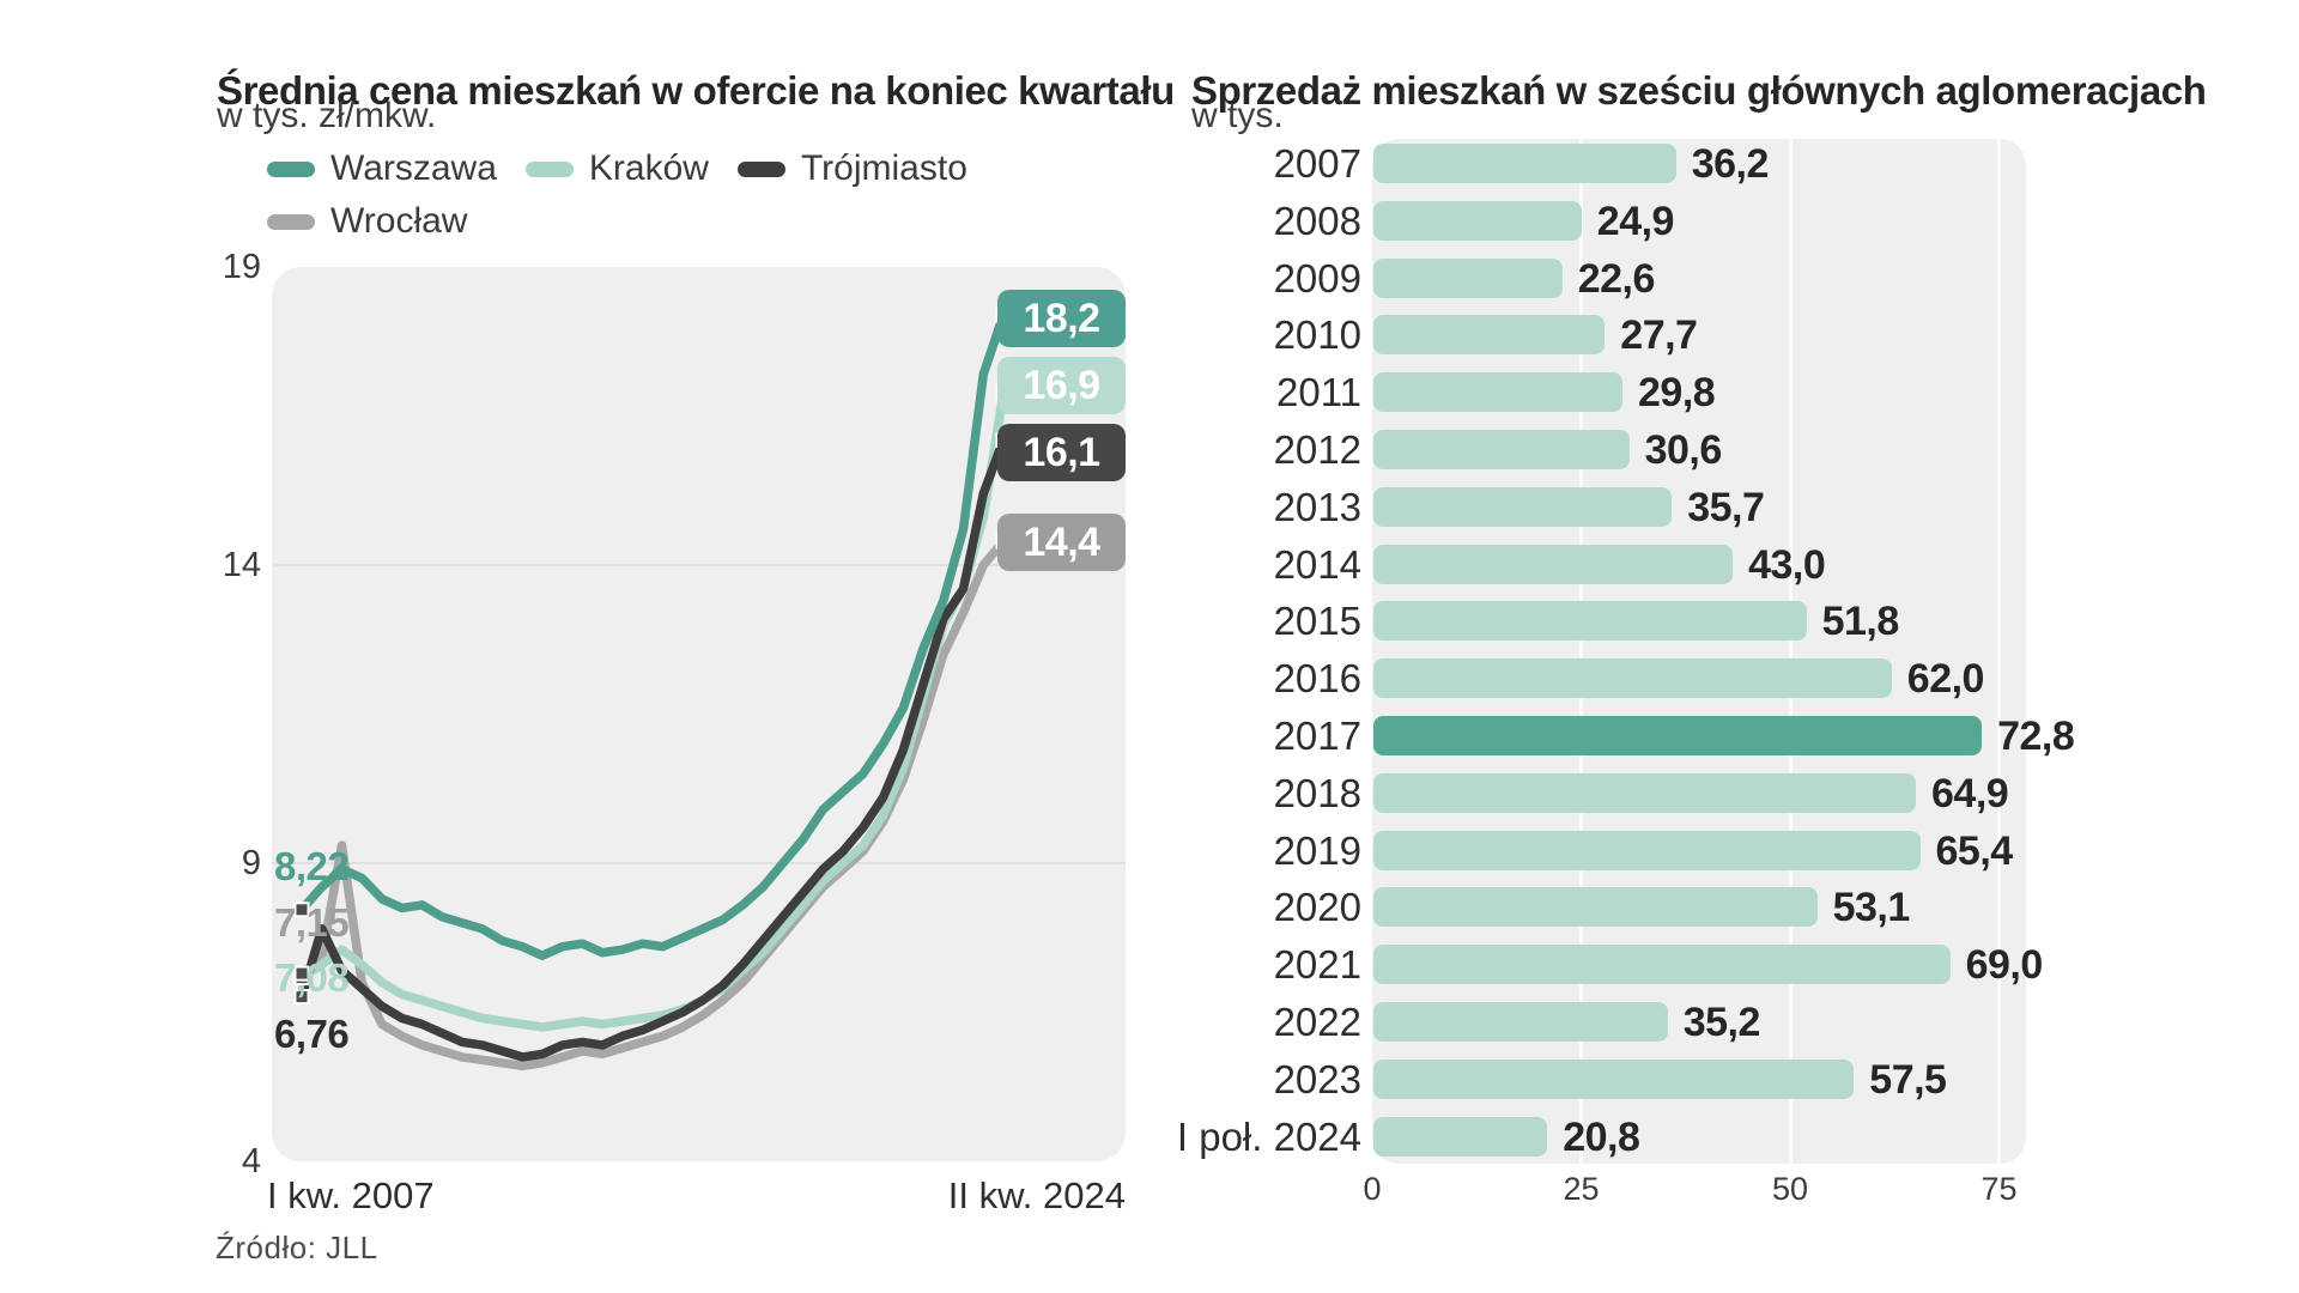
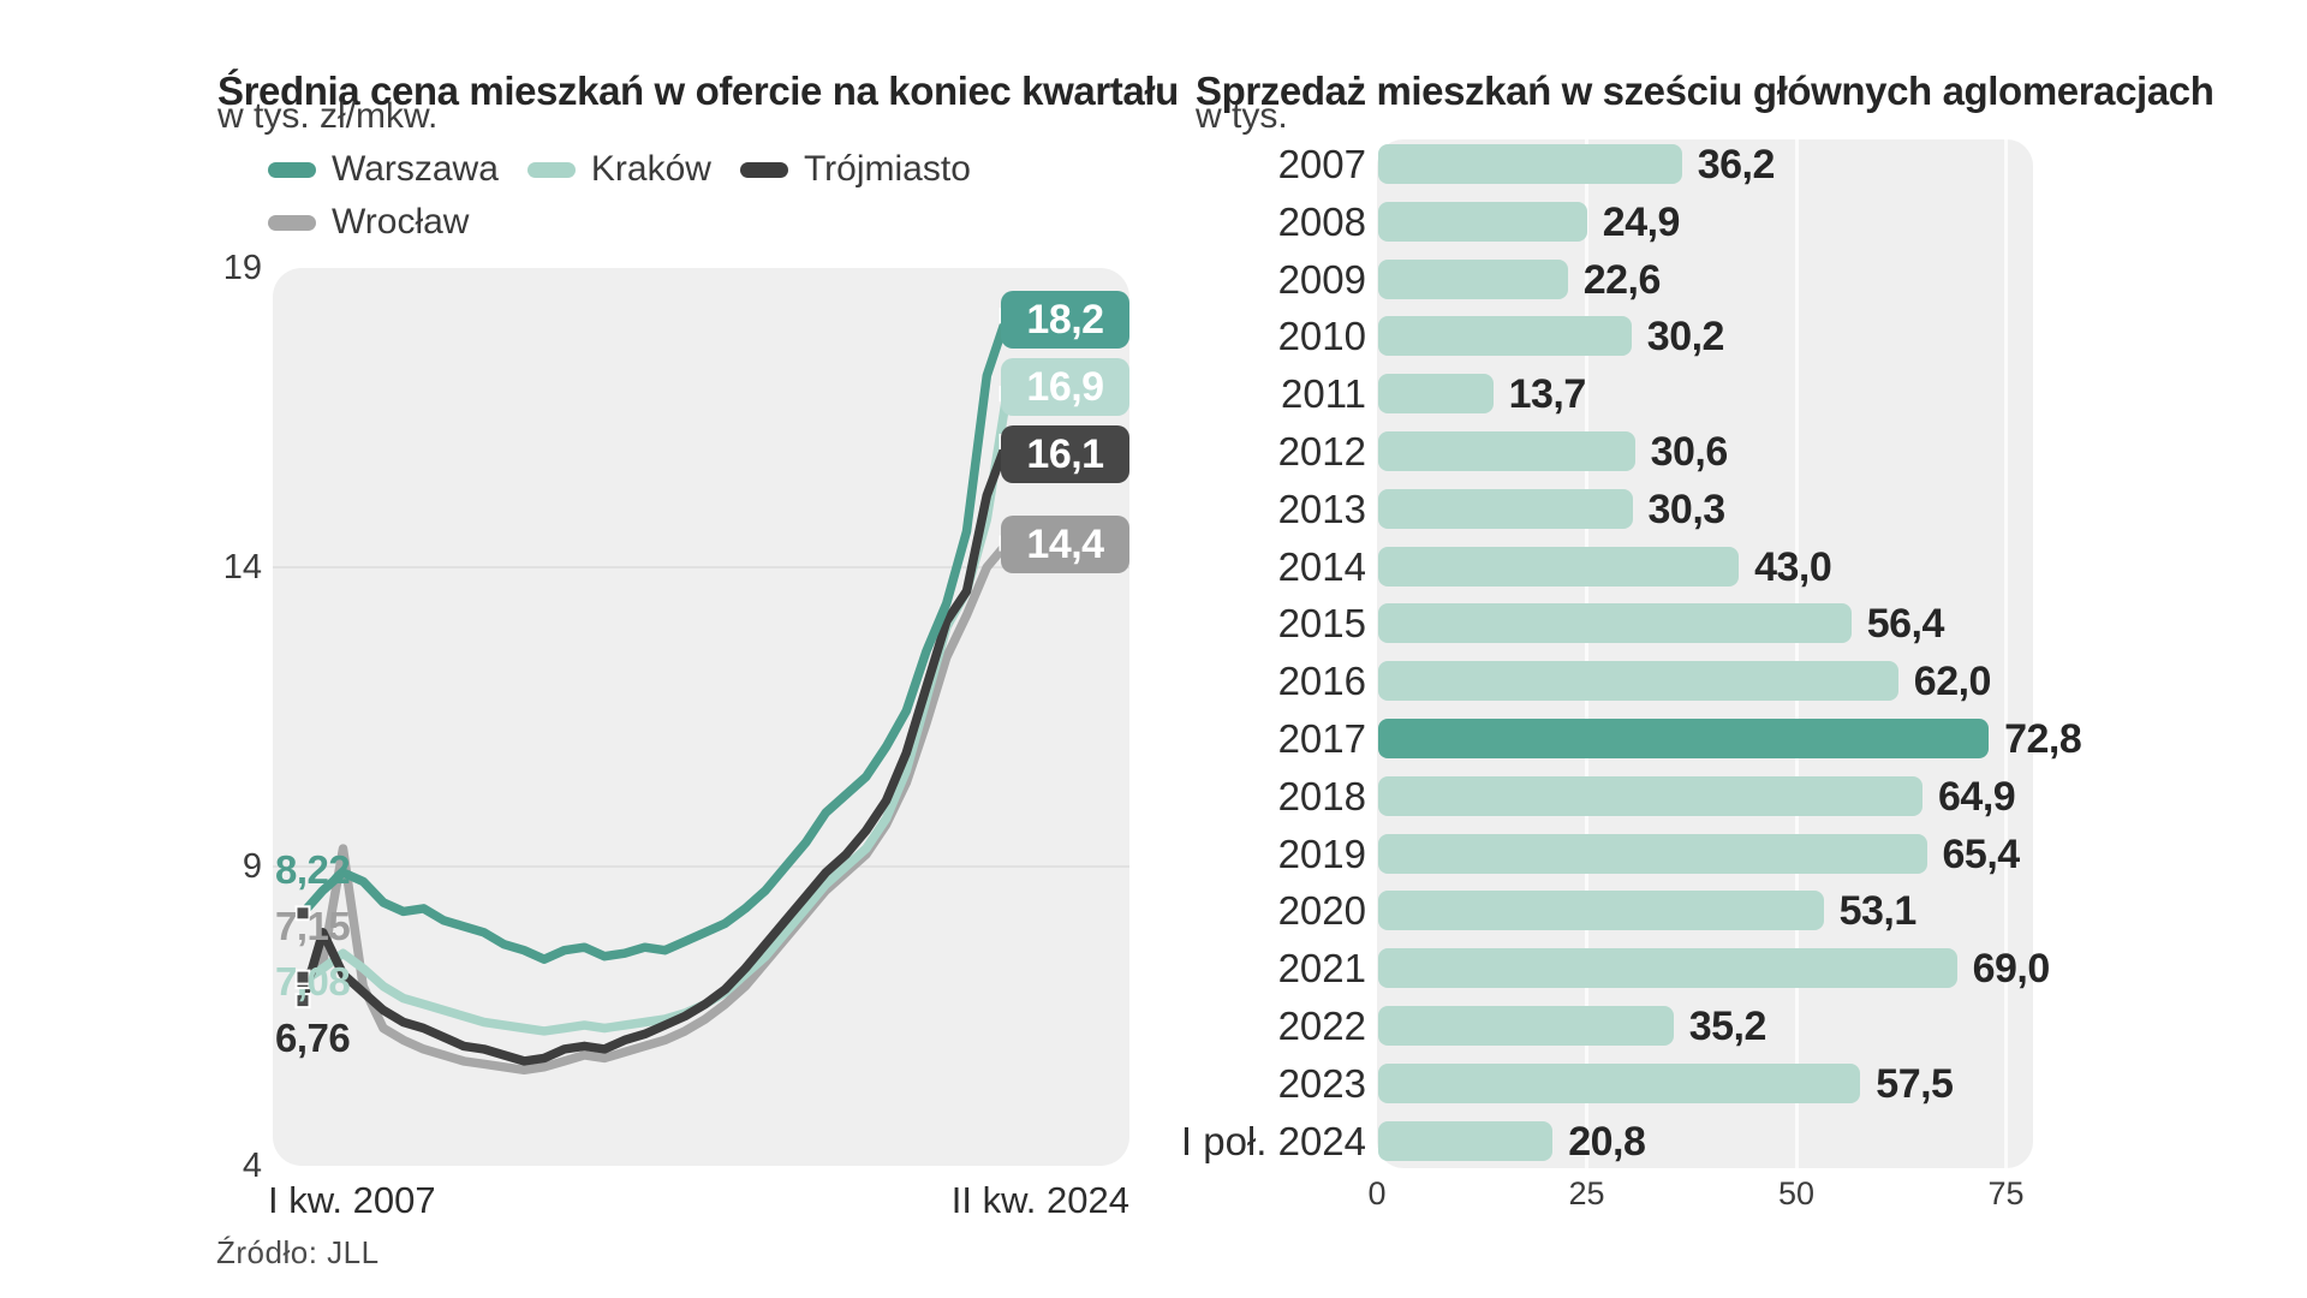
Sprzedaż mieszkań w sześciu głównych aglomeracjach/2010: 27,7 -> 30,2
Sprzedaż mieszkań w sześciu głównych aglomeracjach/2011: 29,8 -> 13,7
Sprzedaż mieszkań w sześciu głównych aglomeracjach/2013: 35,7 -> 30,3
Sprzedaż mieszkań w sześciu głównych aglomeracjach/2015: 51,8 -> 56,4
